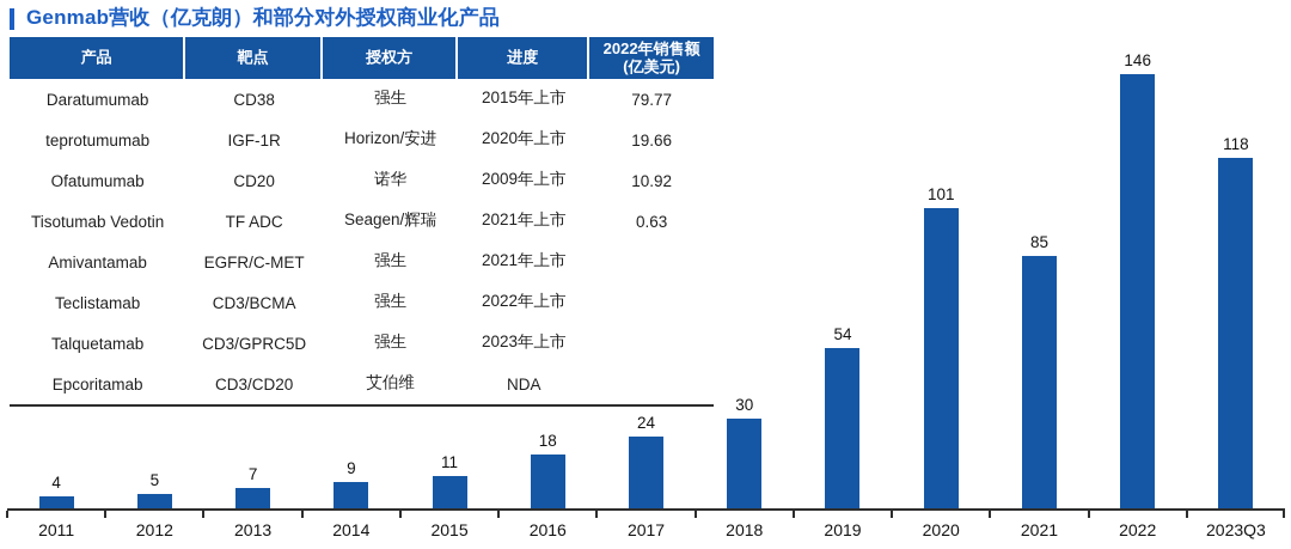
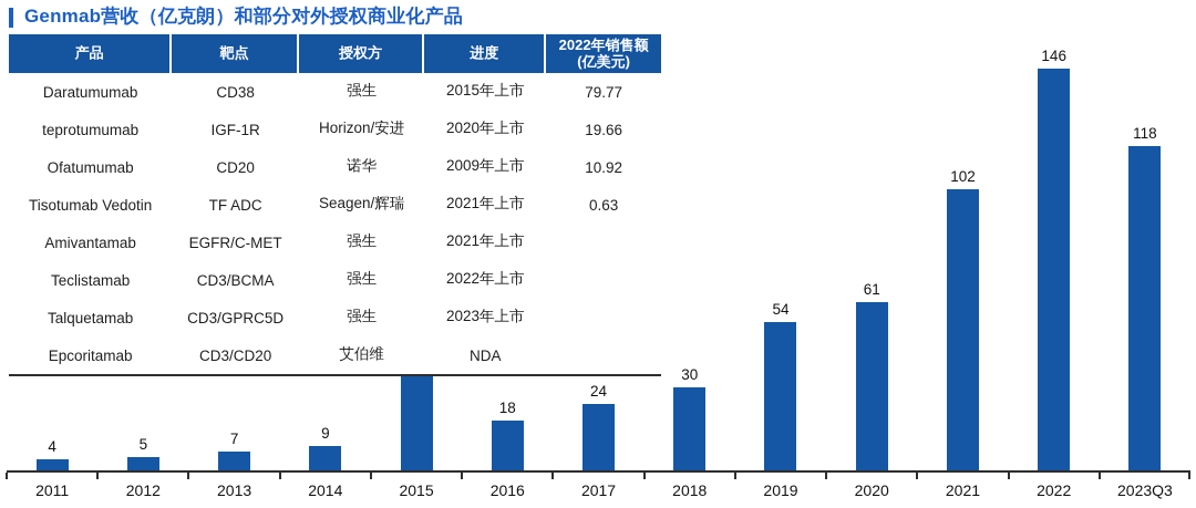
2015: 11 -> 58
2020: 101 -> 61
2021: 85 -> 102
